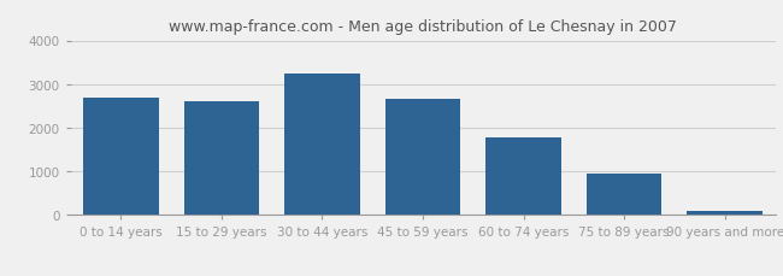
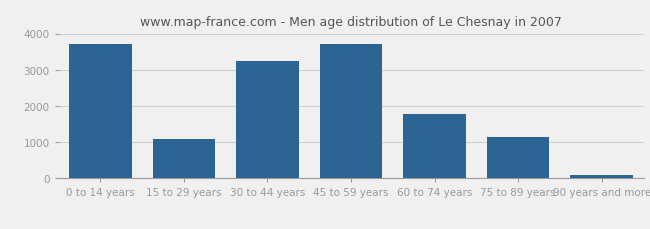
0 to 14 years: 2680 -> 3700
15 to 29 years: 2600 -> 1100
45 to 59 years: 2670 -> 3700
75 to 89 years: 950 -> 1150
